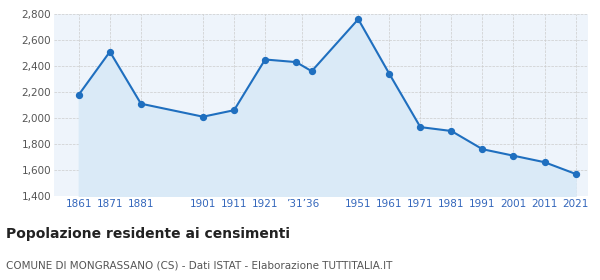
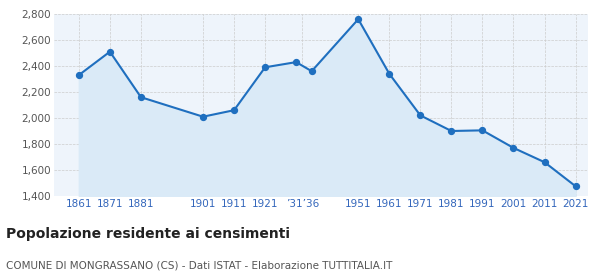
1861: 2,180 -> 2,330
1881: 2,110 -> 2,160
1921: 2,450 -> 2,390
1971: 1,930 -> 2,020
1991: 1,760 -> 1,900
2001: 1,710 -> 1,770
2021: 1,570 -> 1,480
